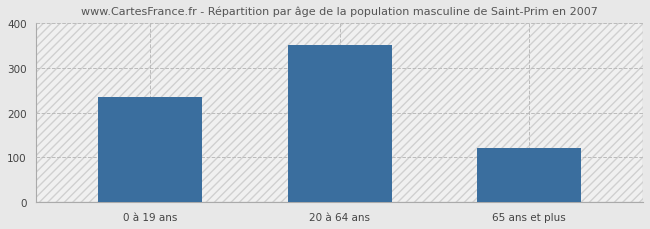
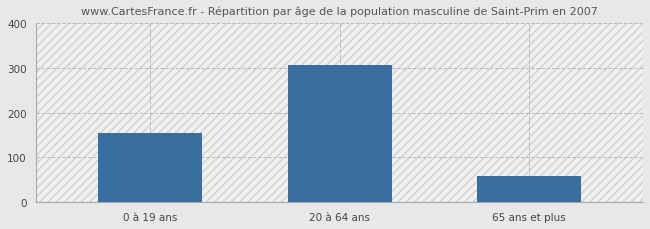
0 à 19 ans: 235 -> 155
20 à 64 ans: 350 -> 305
65 ans et plus: 120 -> 58
